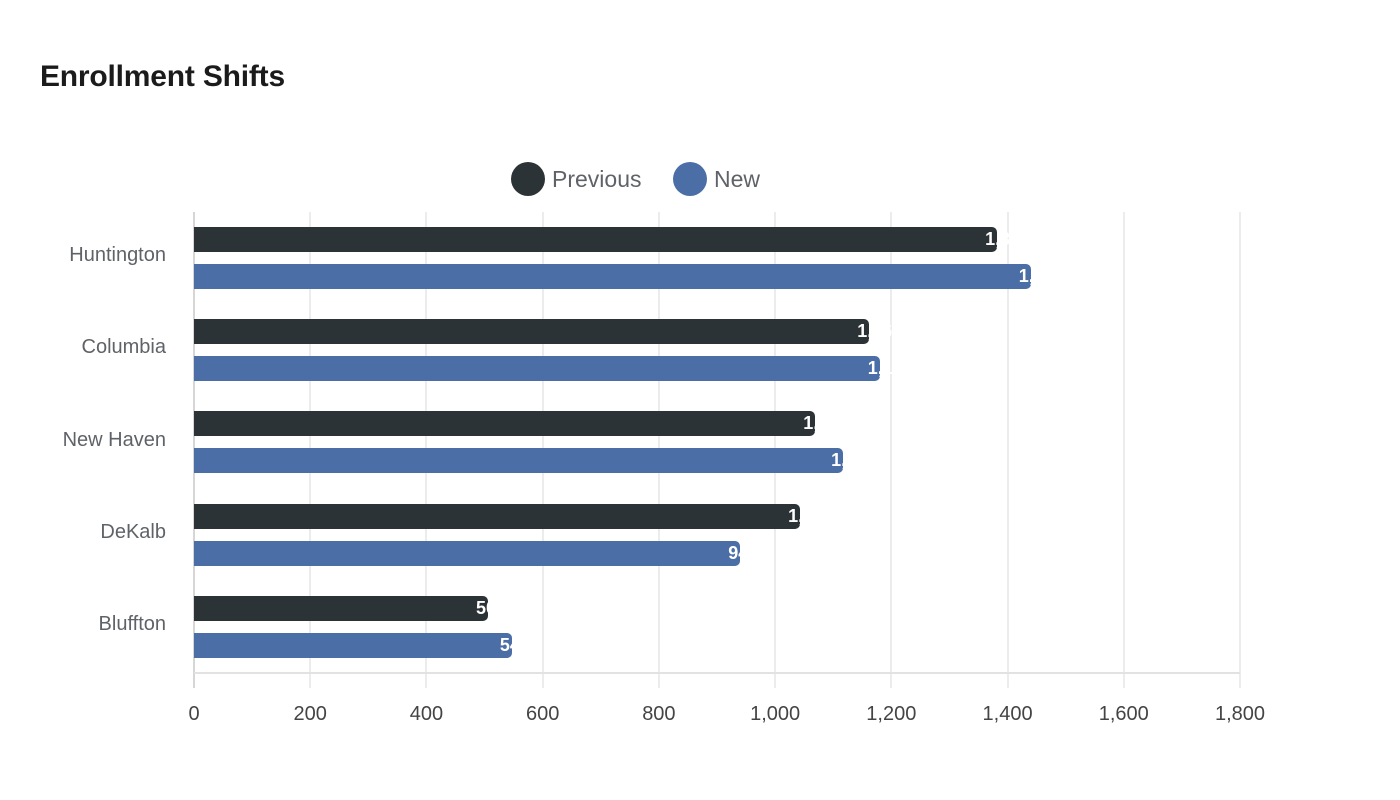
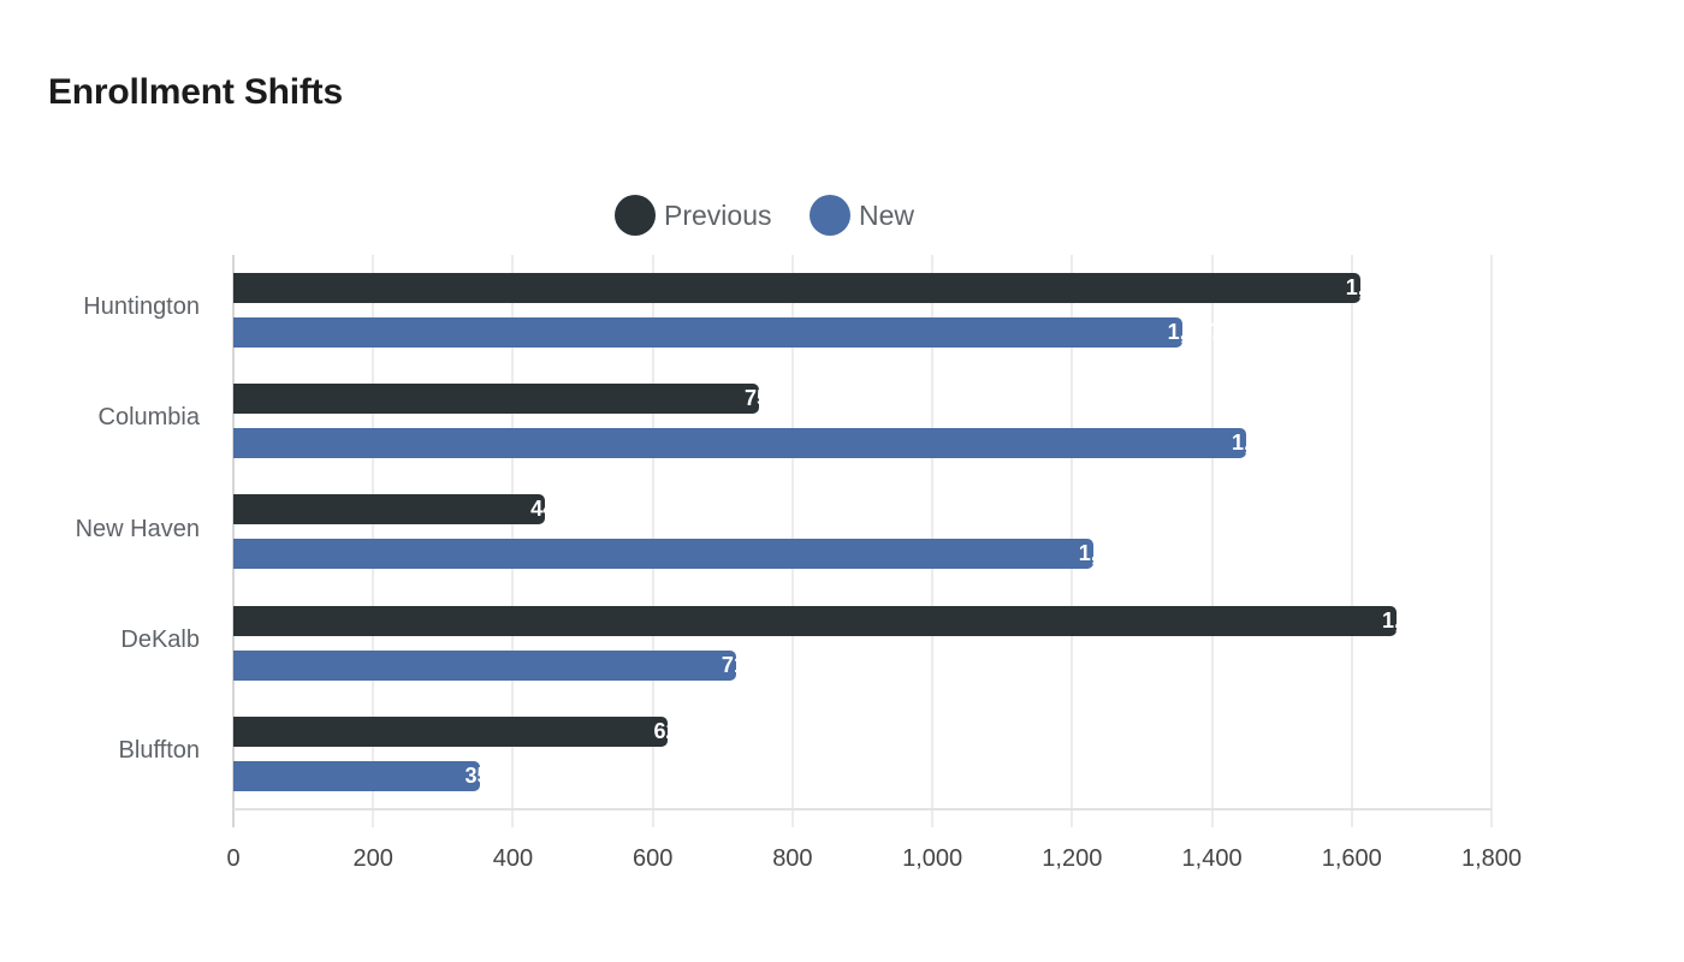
Previous/Huntington: 1,382 -> 1,612
New/Huntington: 1,440 -> 1,357
Previous/Columbia: 1,162 -> 752
New/Columbia: 1,180 -> 1,449
Previous/New Haven: 1,069 -> 446
New/New Haven: 1,117 -> 1,230
Previous/DeKalb: 1,043 -> 1,664
New/DeKalb: 940 -> 719
Previous/Bluffton: 506 -> 622
New/Bluffton: 547 -> 352
